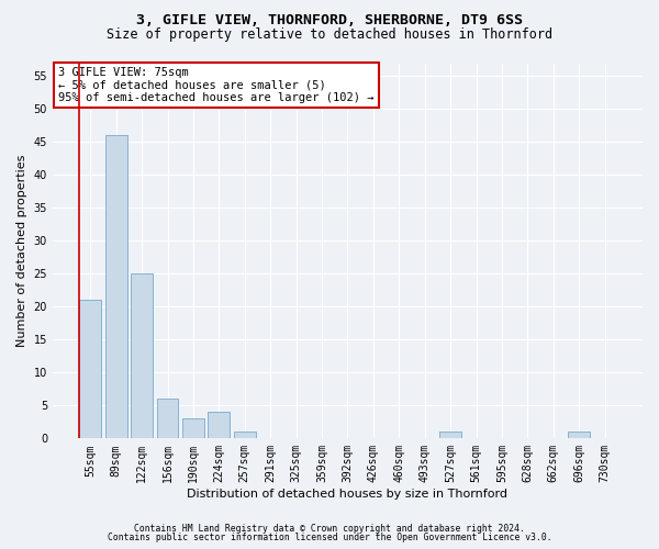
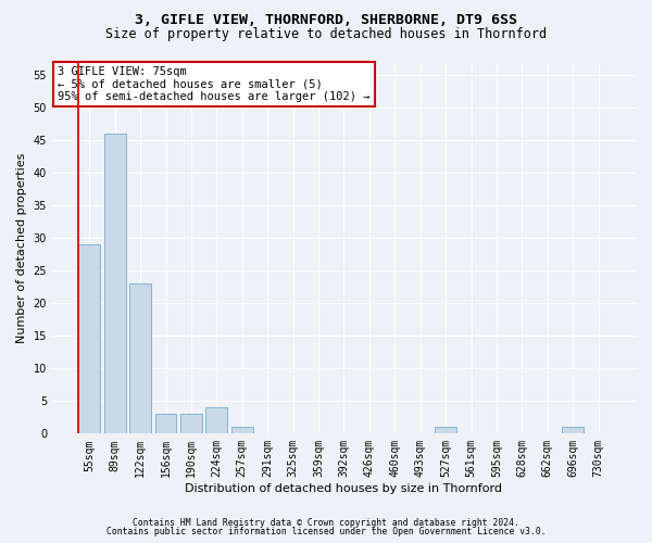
55sqm: 21 -> 29
122sqm: 25 -> 23
156sqm: 6 -> 3
